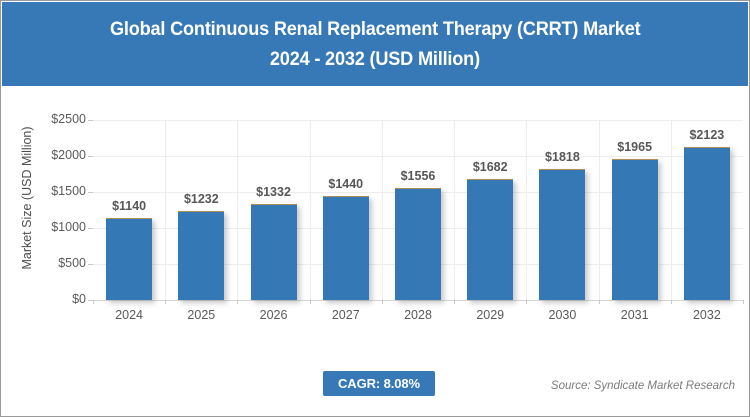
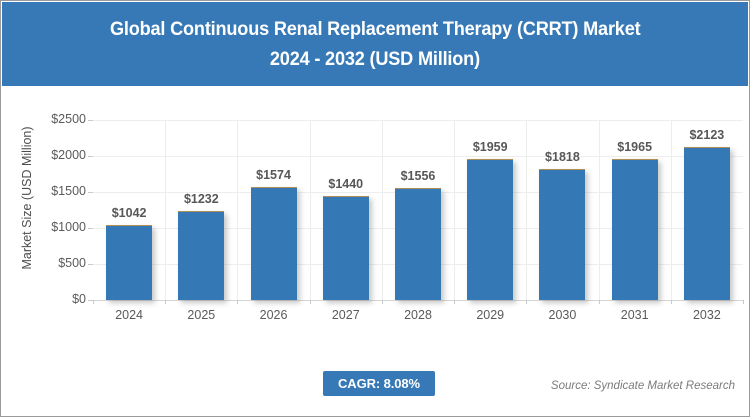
2024: $1140 -> $1042
2026: $1332 -> $1574
2029: $1682 -> $1959
